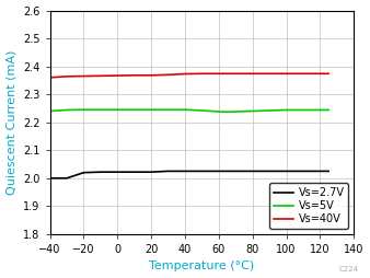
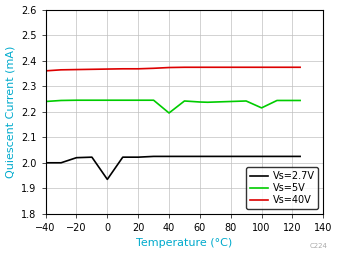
Vs=2.7V/0: 2.022 -> 1.935
Vs=5V/40: 2.245 -> 2.195
Vs=5V/100: 2.244 -> 2.215
